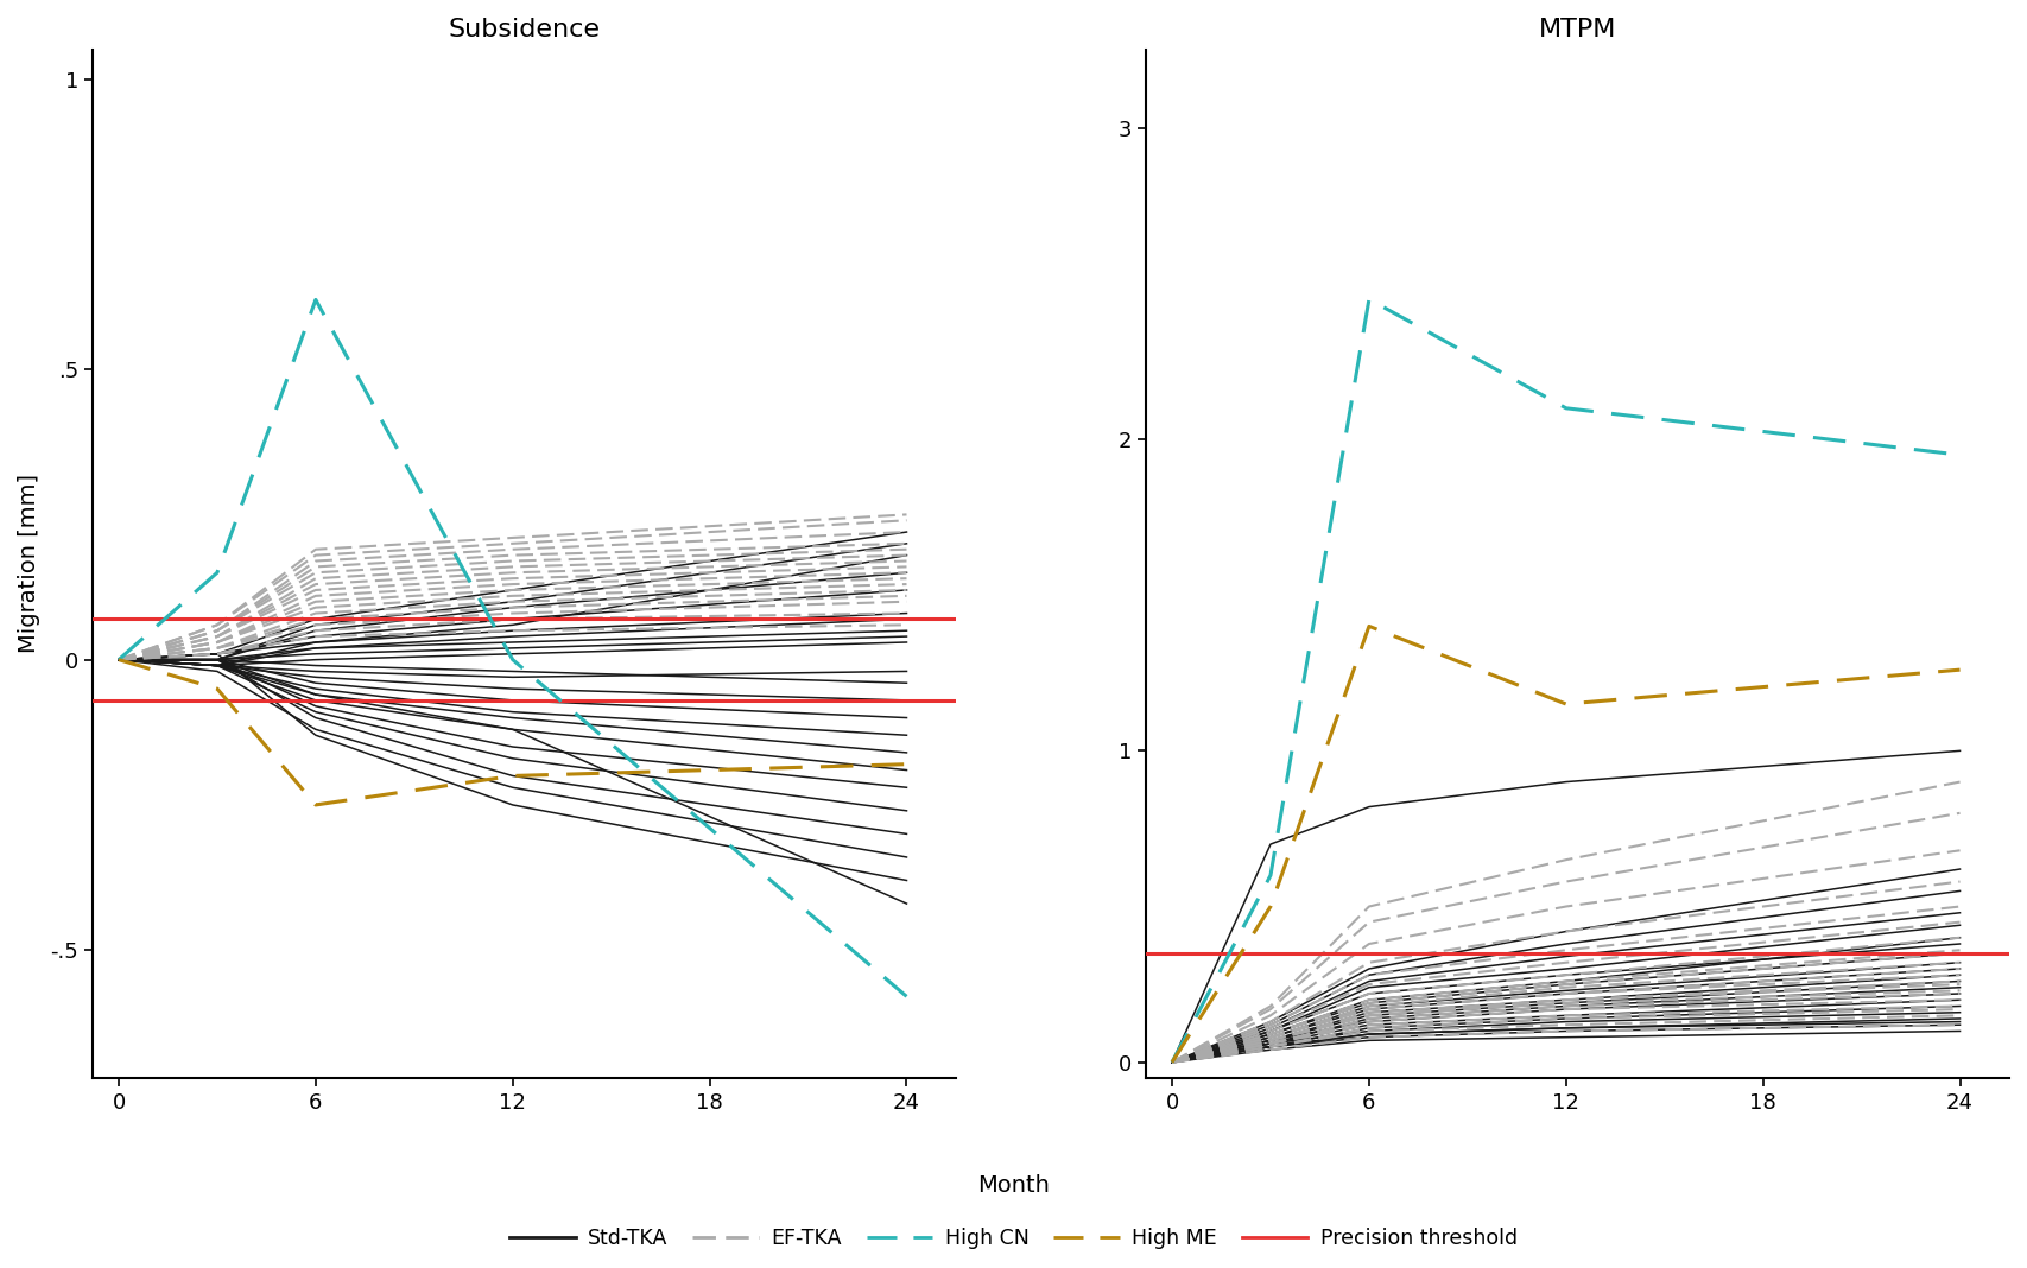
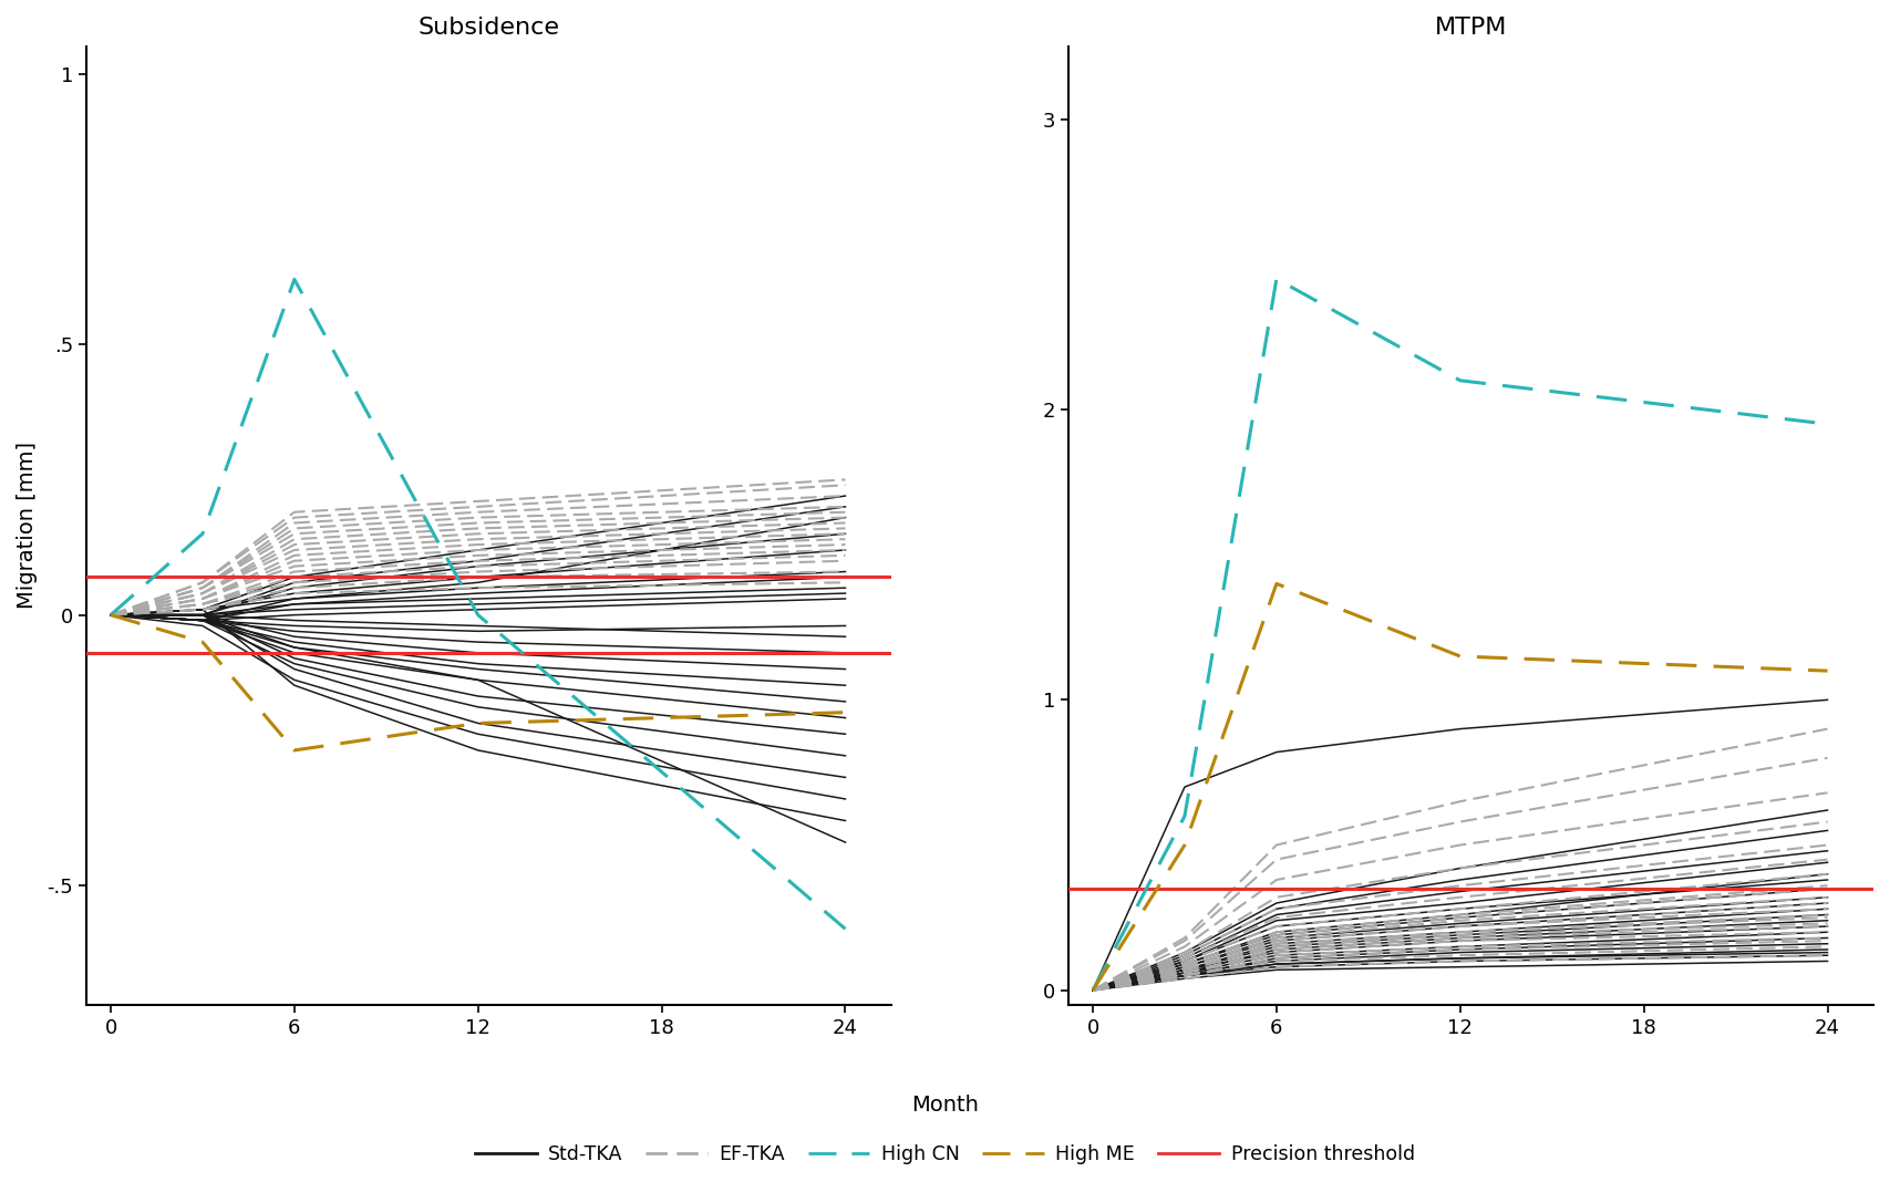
MTPM/High ME/24: 1.26 -> 1.10
